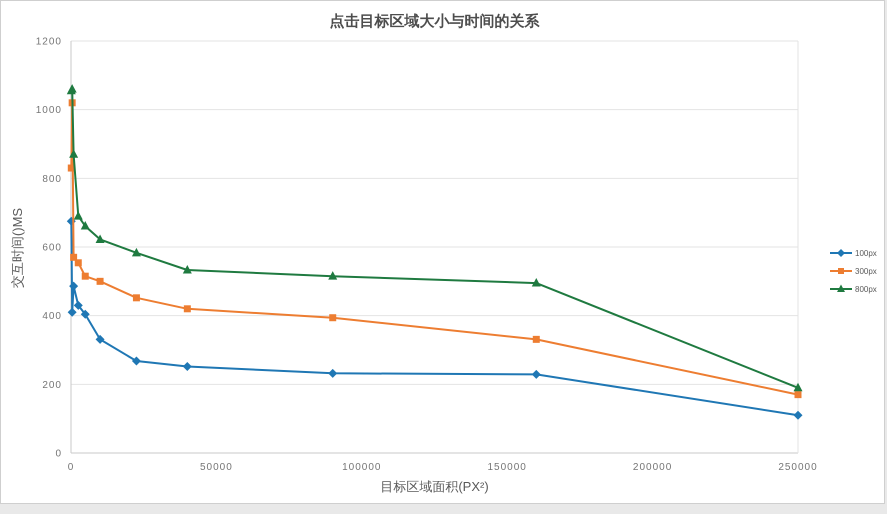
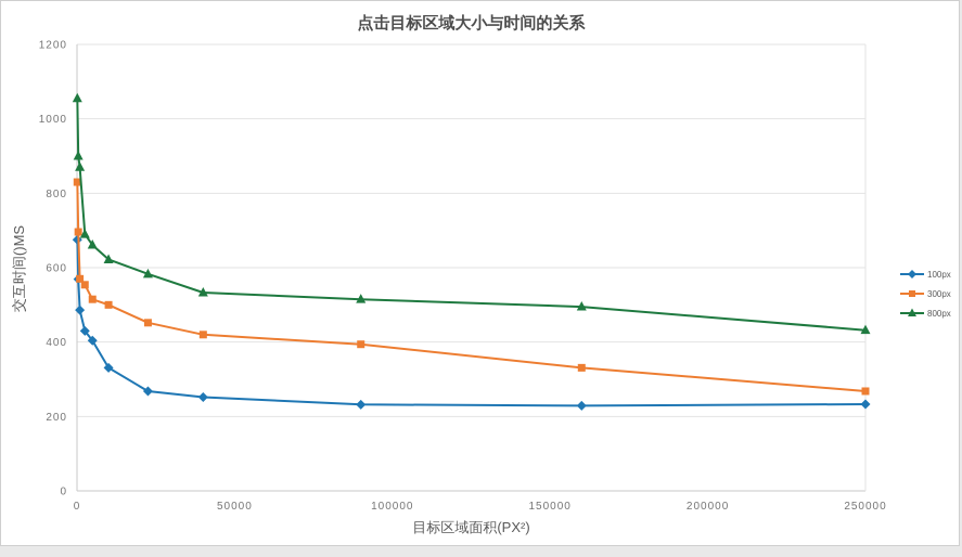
100px/400: 410 -> 570
300px/400: 1020 -> 700
800px/400: 1060 -> 900
100px/250000: 110 -> 230
300px/250000: 170 -> 270
800px/250000: 190 -> 430
